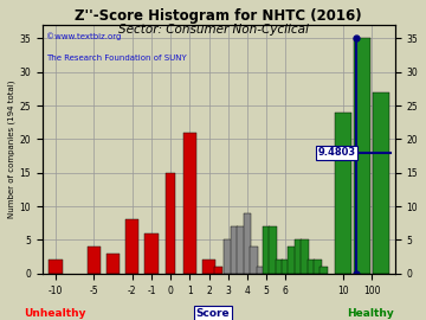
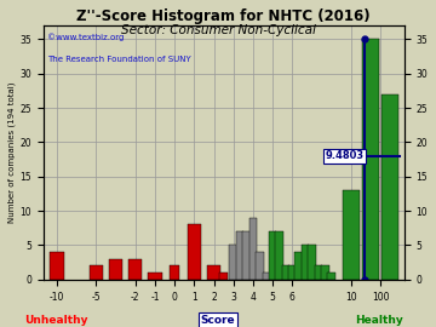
-10: 2 -> 4
-5: 4 -> 2
-2: 8 -> 3
-1: 6 -> 1
0: 15 -> 2
1: 21 -> 8
10: 24 -> 13
